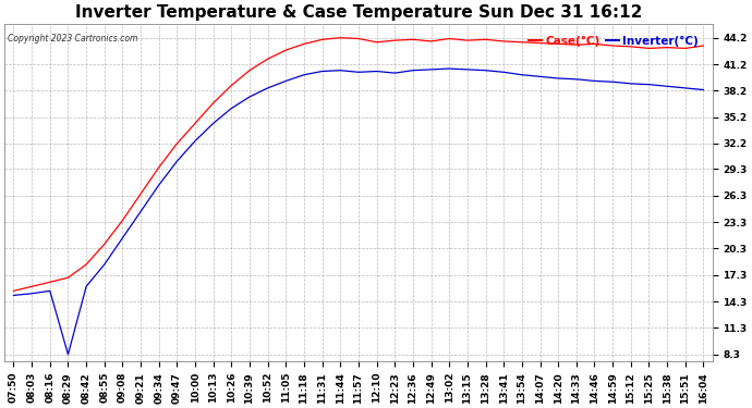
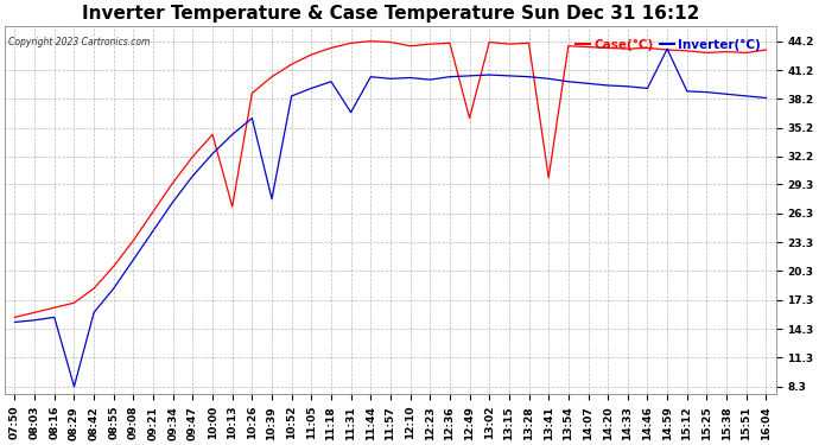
Case(°C)/10:13: 36.8 -> 27.0
Inverter(°C)/10:39: 37.5 -> 27.8
Inverter(°C)/11:31: 40.4 -> 36.8
Case(°C)/12:49: 43.8 -> 36.2
Case(°C)/13:41: 43.8 -> 30.0
Inverter(°C)/14:59: 39.2 -> 43.4
